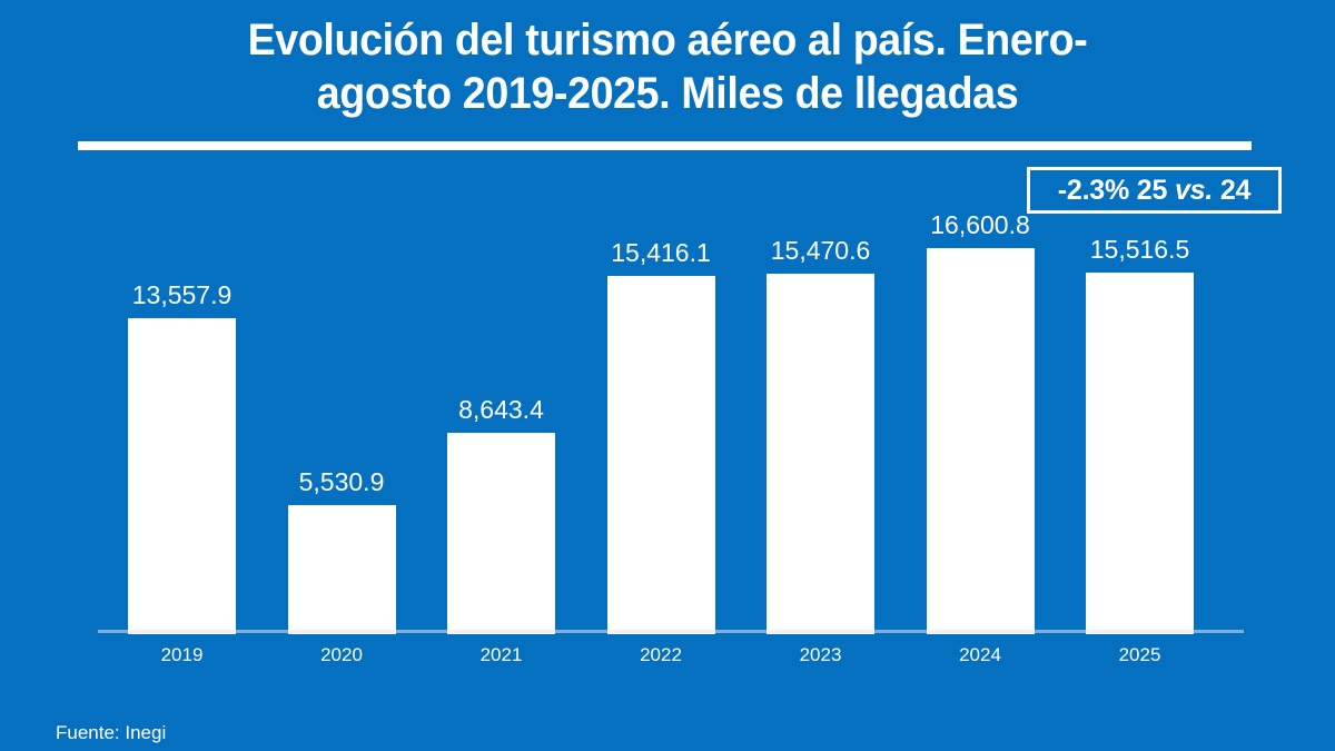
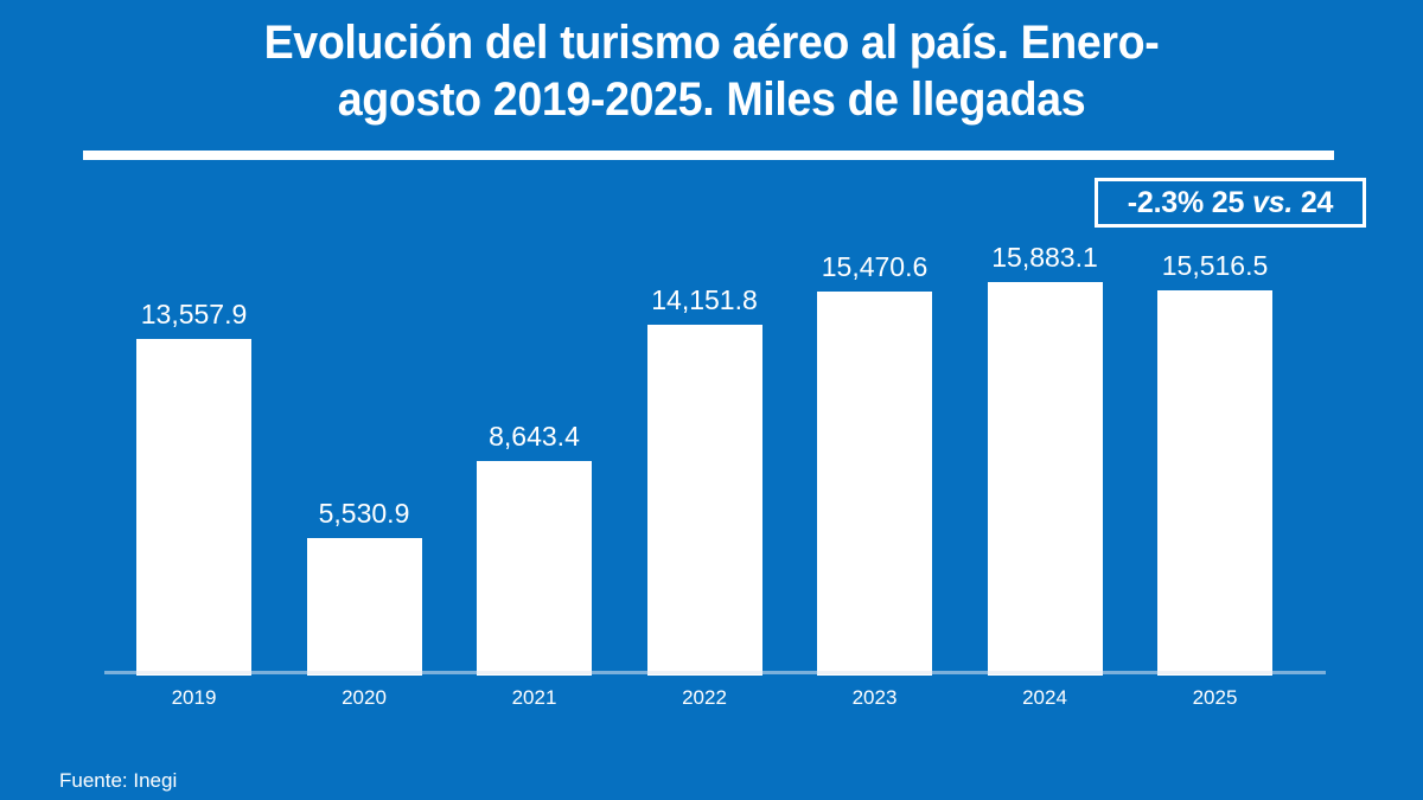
2022: 15,416.1 -> 14,151.8
2024: 16,600.8 -> 15,883.1
